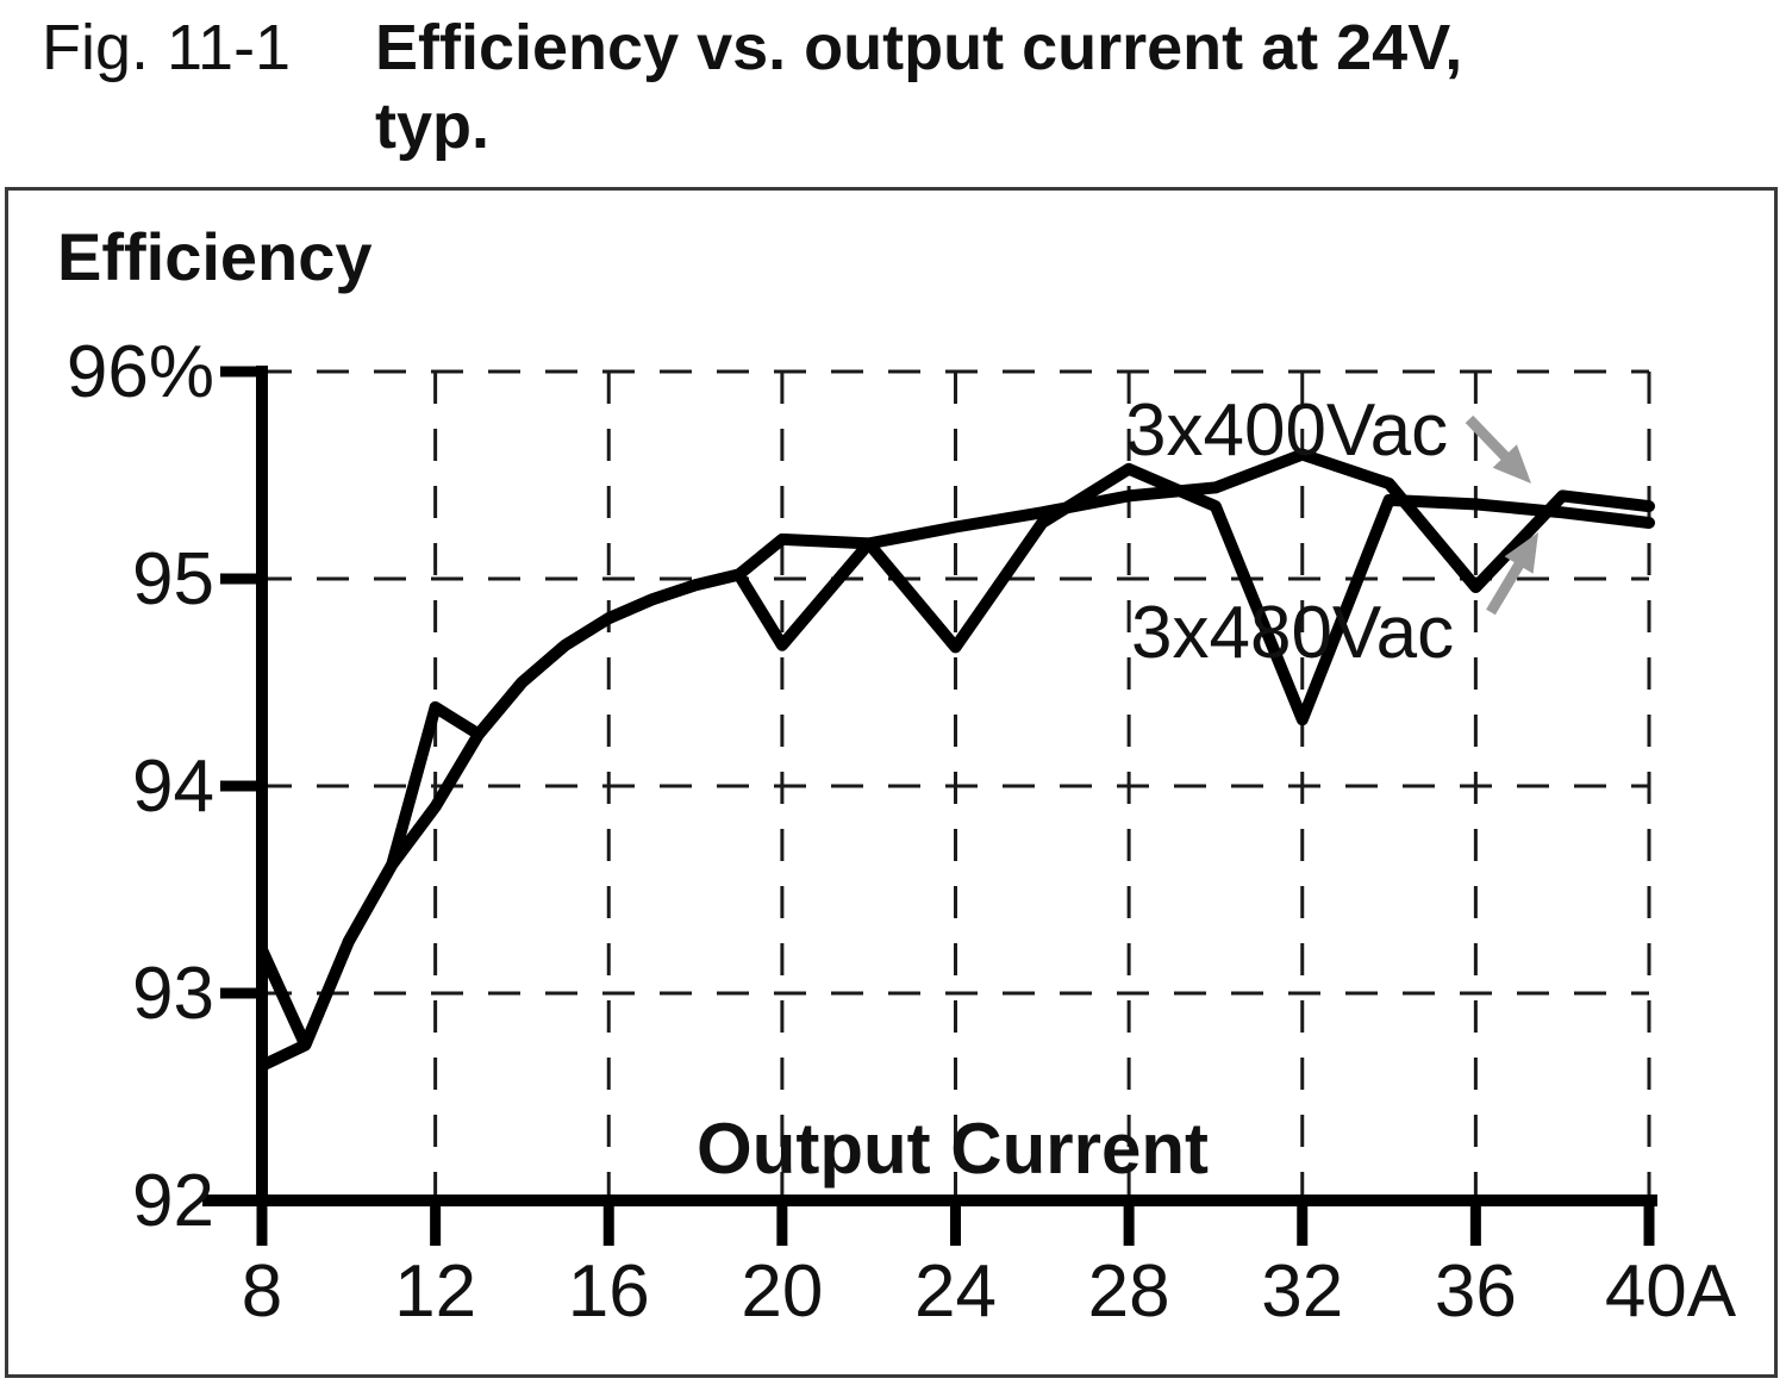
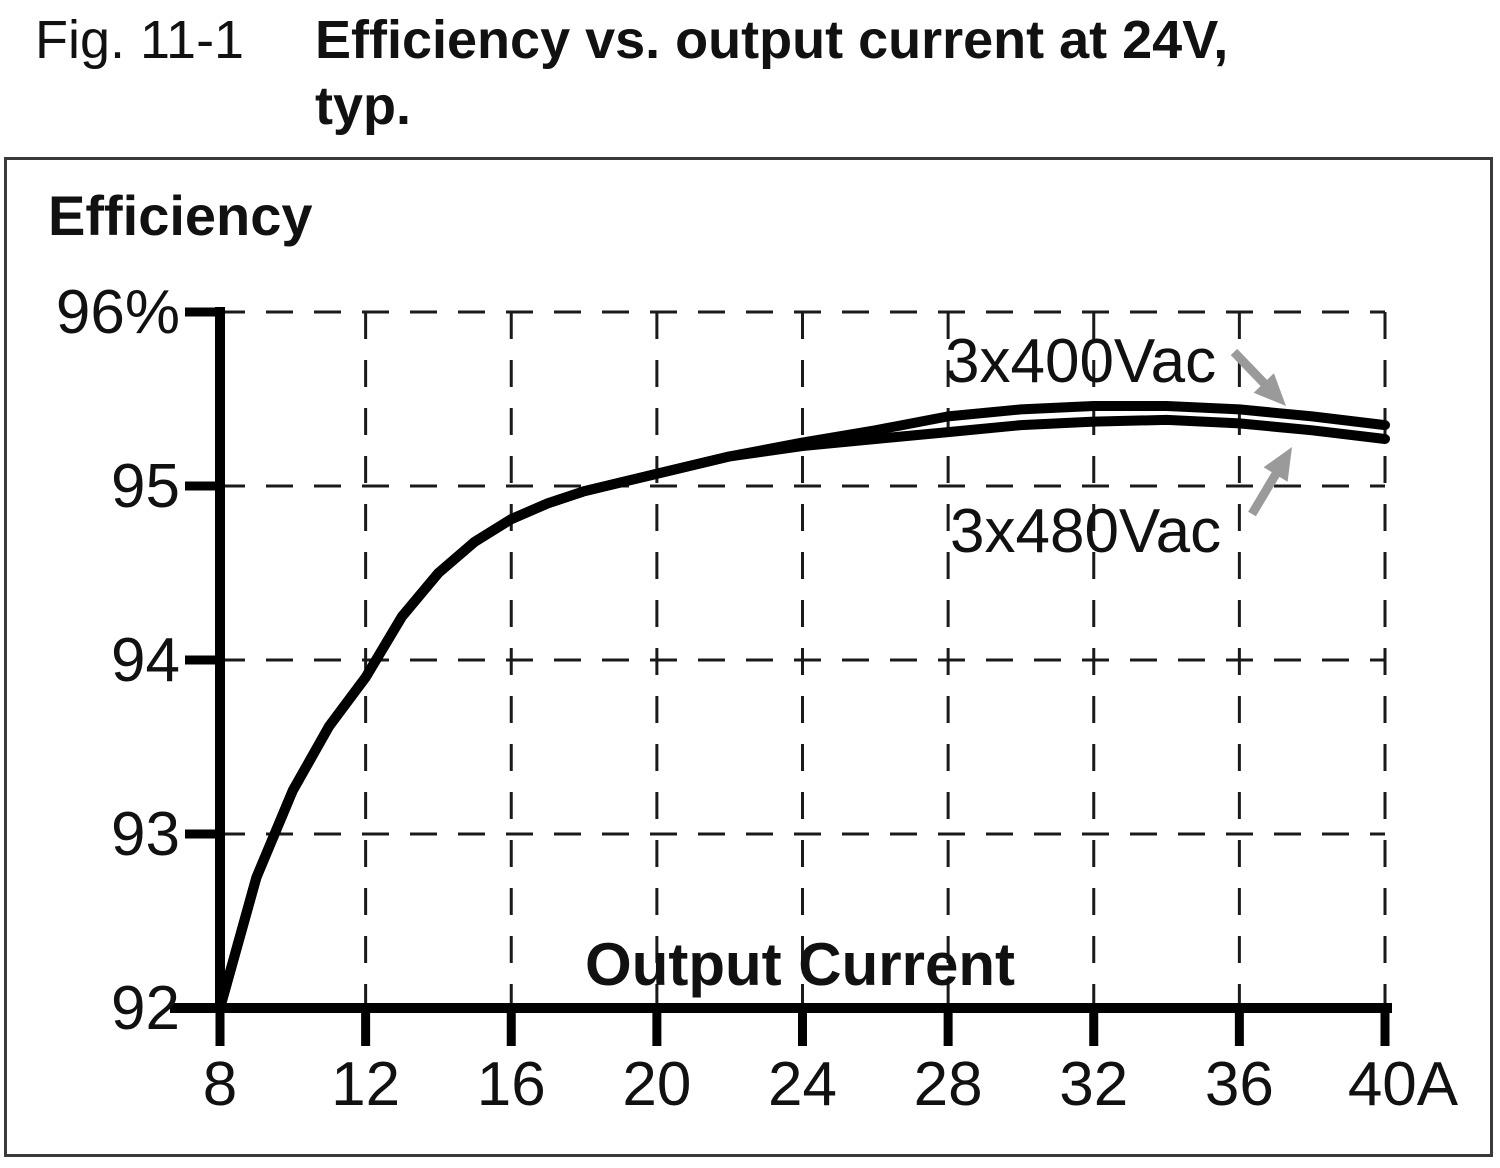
3x400Vac/8: 93.21% -> 92.00%
3x480Vac/8: 92.65% -> 92.00%
3x480Vac/12: 94.38% -> 93.90%
3x400Vac/20: 94.68% -> 95.07%
3x480Vac/20: 95.19% -> 95.07%
3x480Vac/24: 94.67% -> 95.23%
3x480Vac/28: 95.53% -> 95.31%
3x400Vac/32: 95.60% -> 95.46%
3x480Vac/32: 94.32% -> 95.37%
3x400Vac/36: 94.96% -> 95.44%
